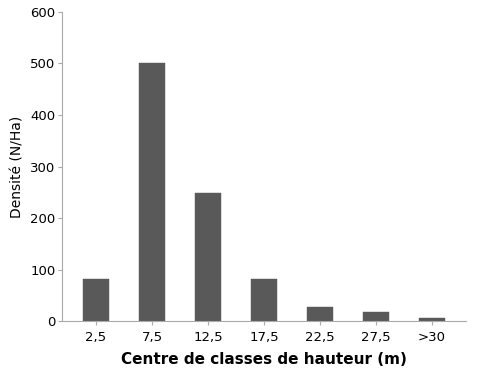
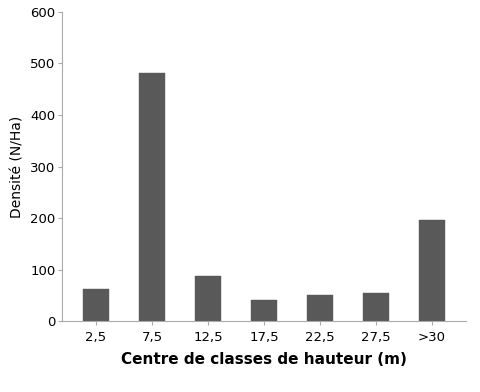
2,5: 82 -> 62
7,5: 500 -> 482
12,5: 248 -> 88
17,5: 82 -> 42
22,5: 28 -> 52
27,5: 18 -> 56
>30: 6 -> 196
